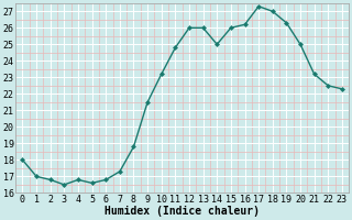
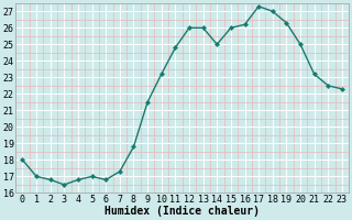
5: 16.6 -> 17.0
